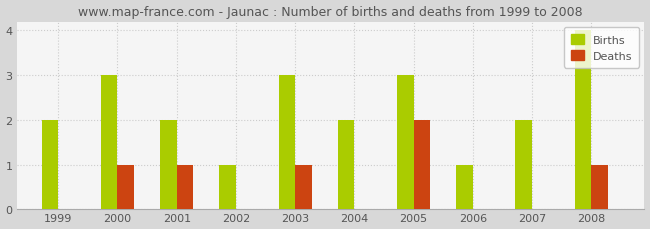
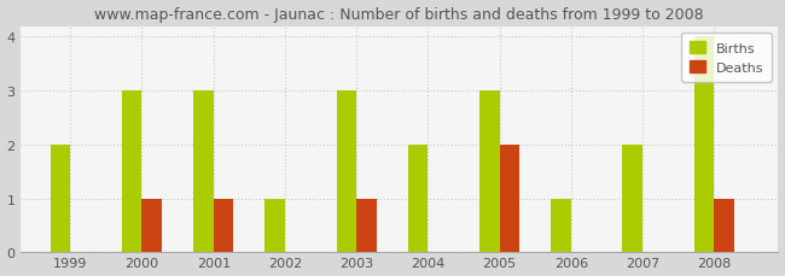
Births/2001: 2 -> 3
